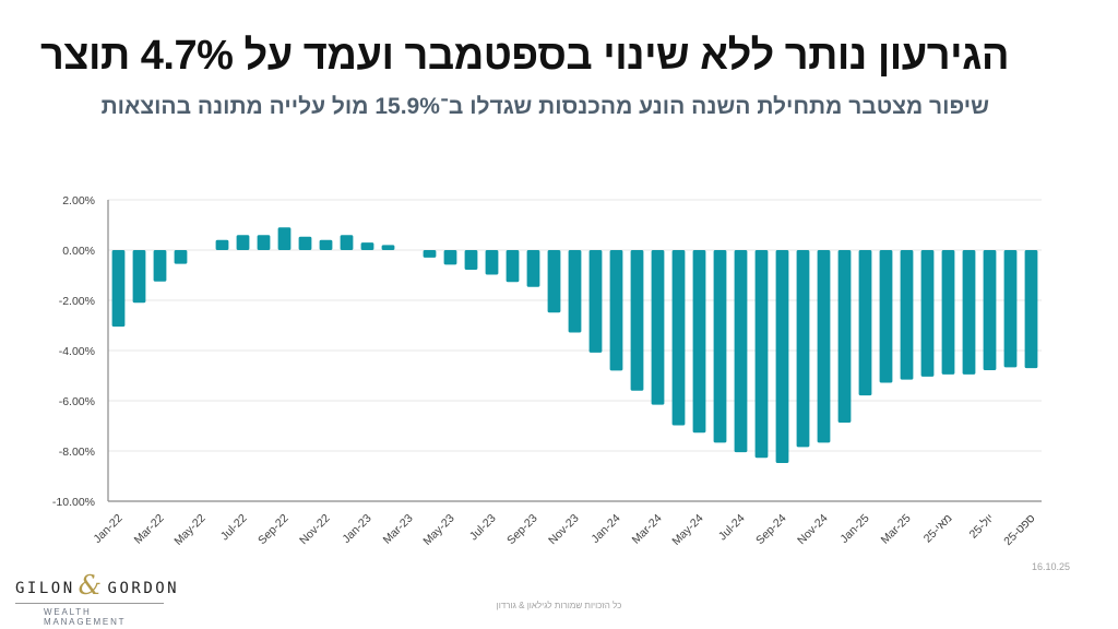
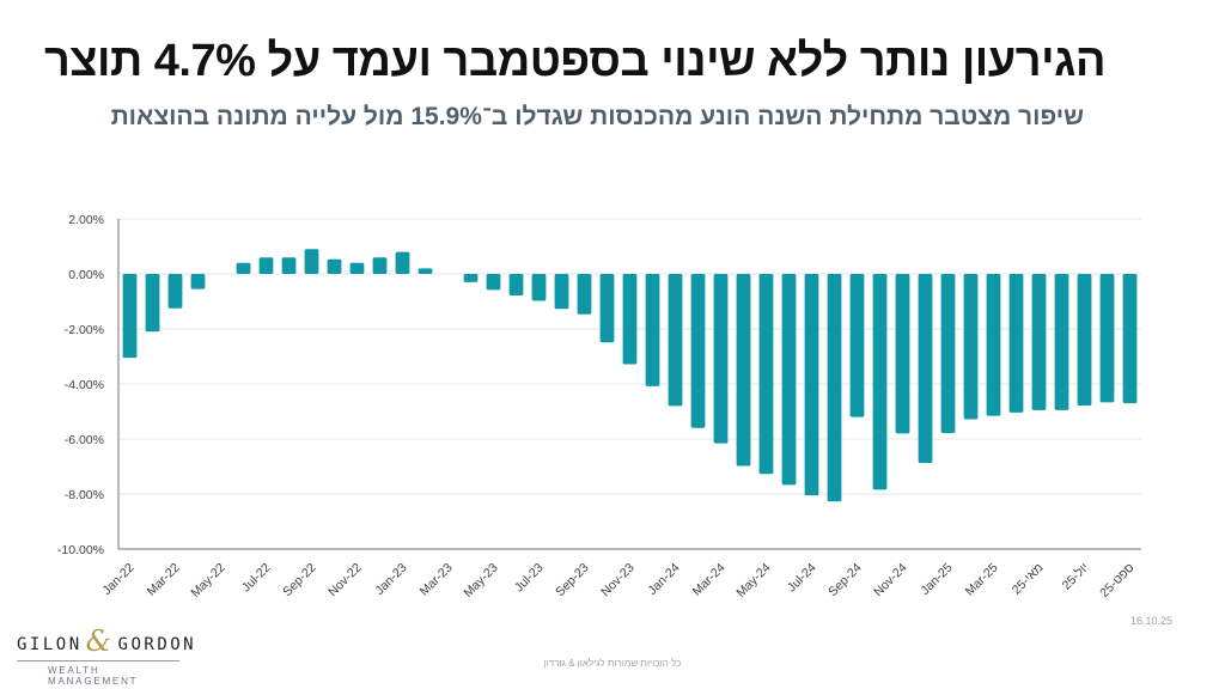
Jan-23: 0.3% -> 0.8%
Sep-24: -8.5% -> -5.2%
Nov-24: -7.7% -> -5.8%
